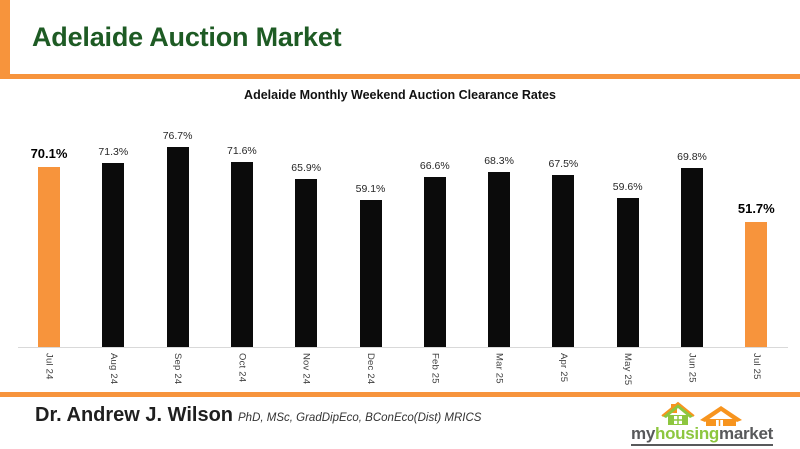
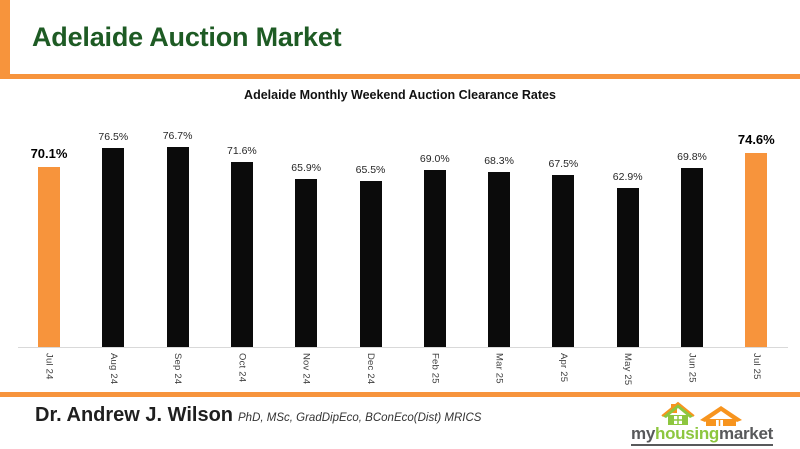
Aug 24: 71.3% -> 76.5%
Dec 24: 59.1% -> 65.5%
Feb 25: 66.6% -> 69.0%
May 25: 59.6% -> 62.9%
Jul 25: 51.7% -> 74.6%
